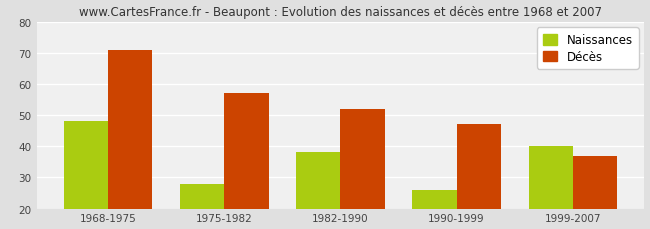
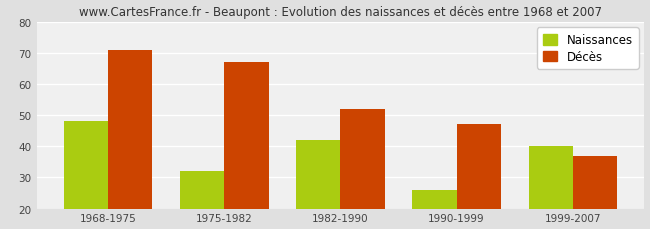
Naissances/1975-1982: 28 -> 32
Décès/1975-1982: 57 -> 67
Naissances/1982-1990: 38 -> 42
